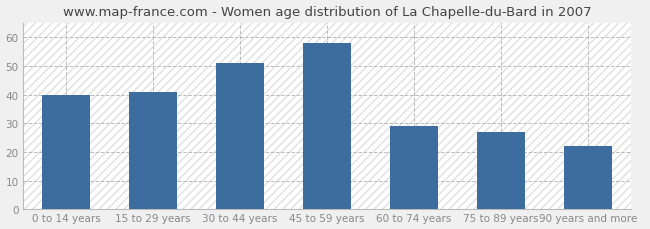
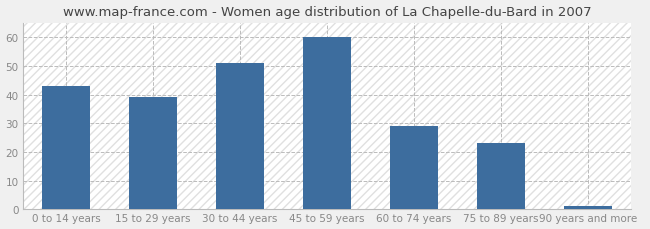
0 to 14 years: 40 -> 43
15 to 29 years: 41 -> 39
45 to 59 years: 58 -> 60
75 to 89 years: 27 -> 23
90 years and more: 22 -> 1
